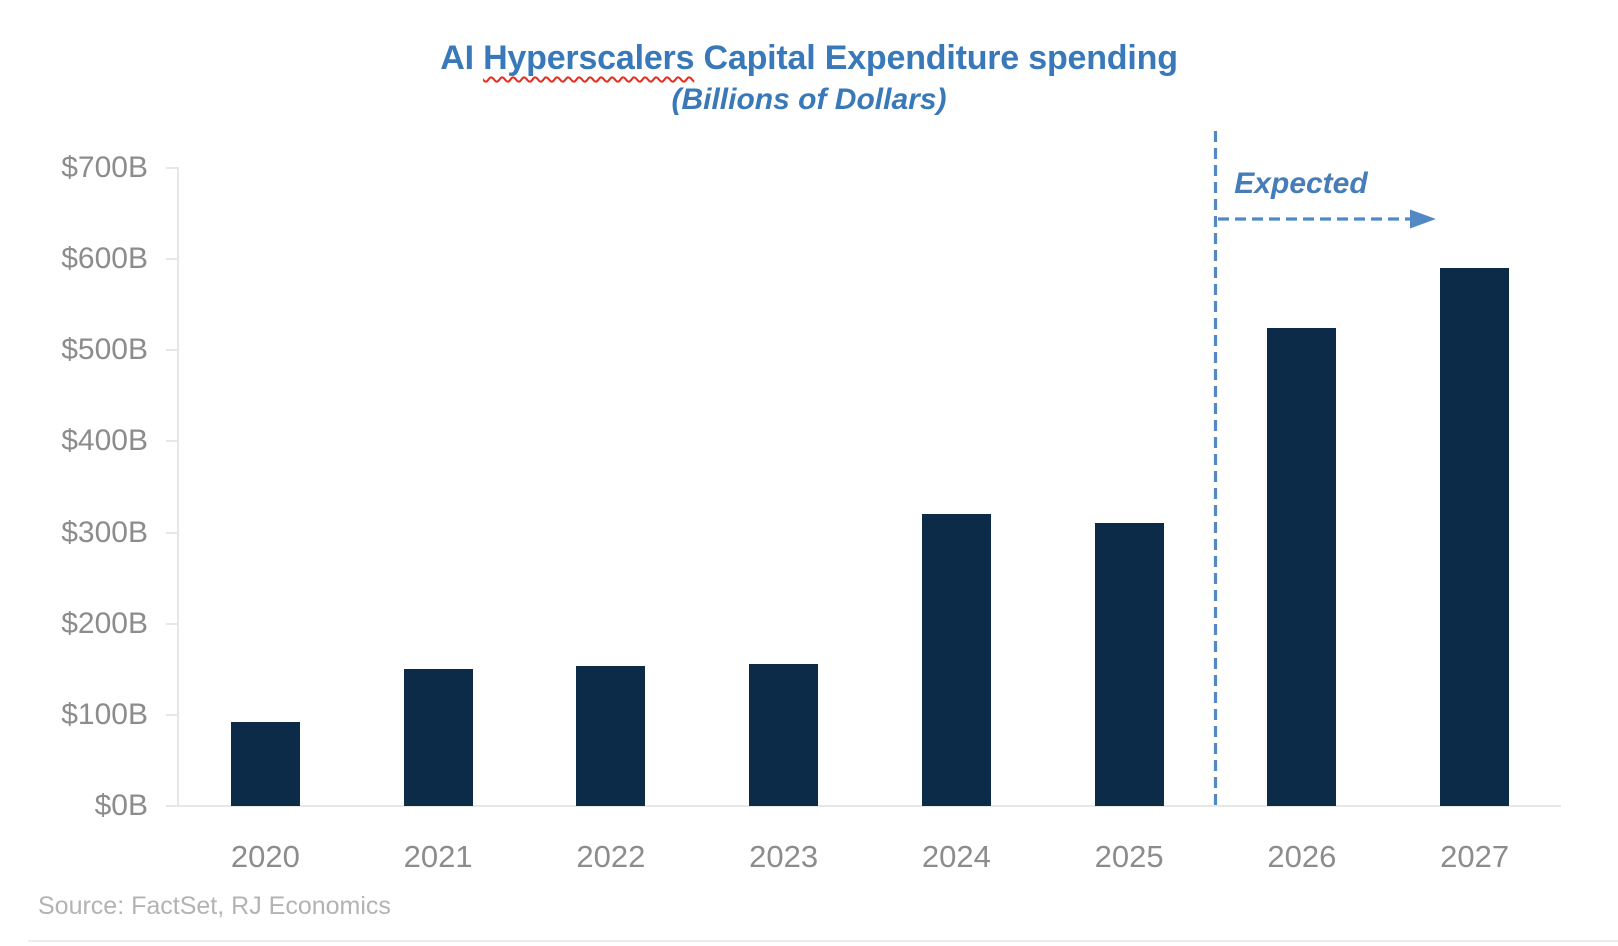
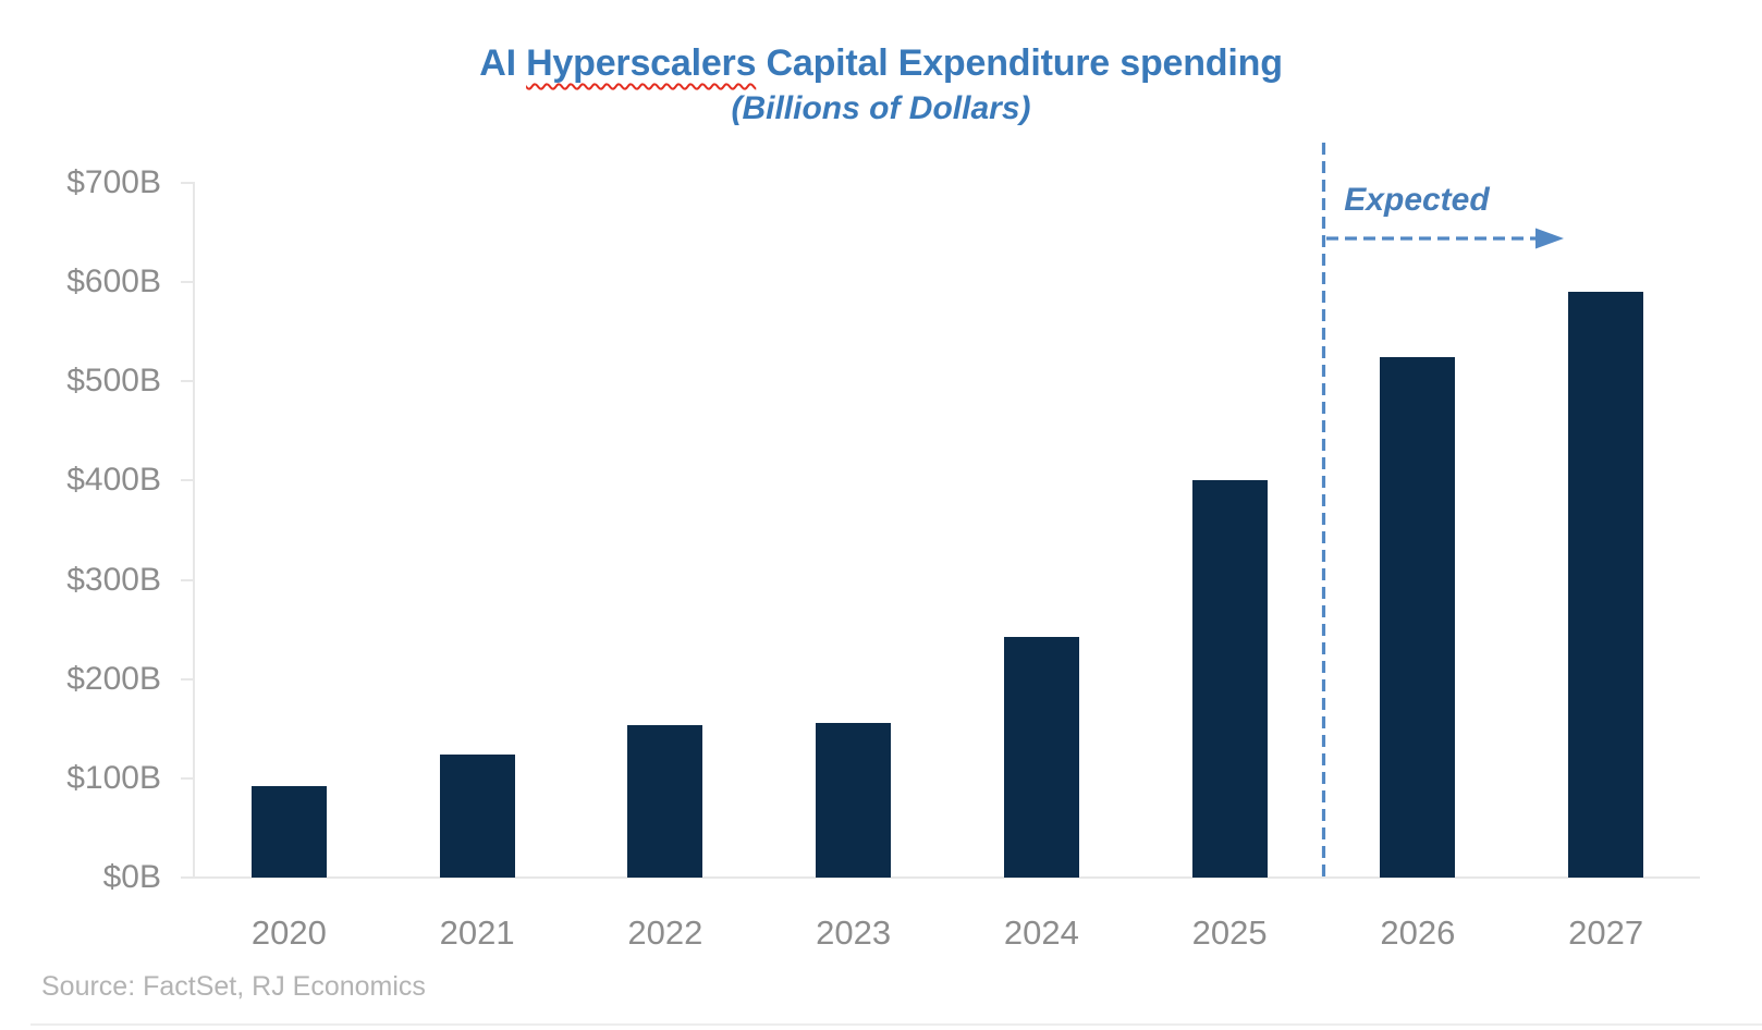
2021: $150B -> $120B
2024: $320B -> $240B
2025: $310B -> $400B
